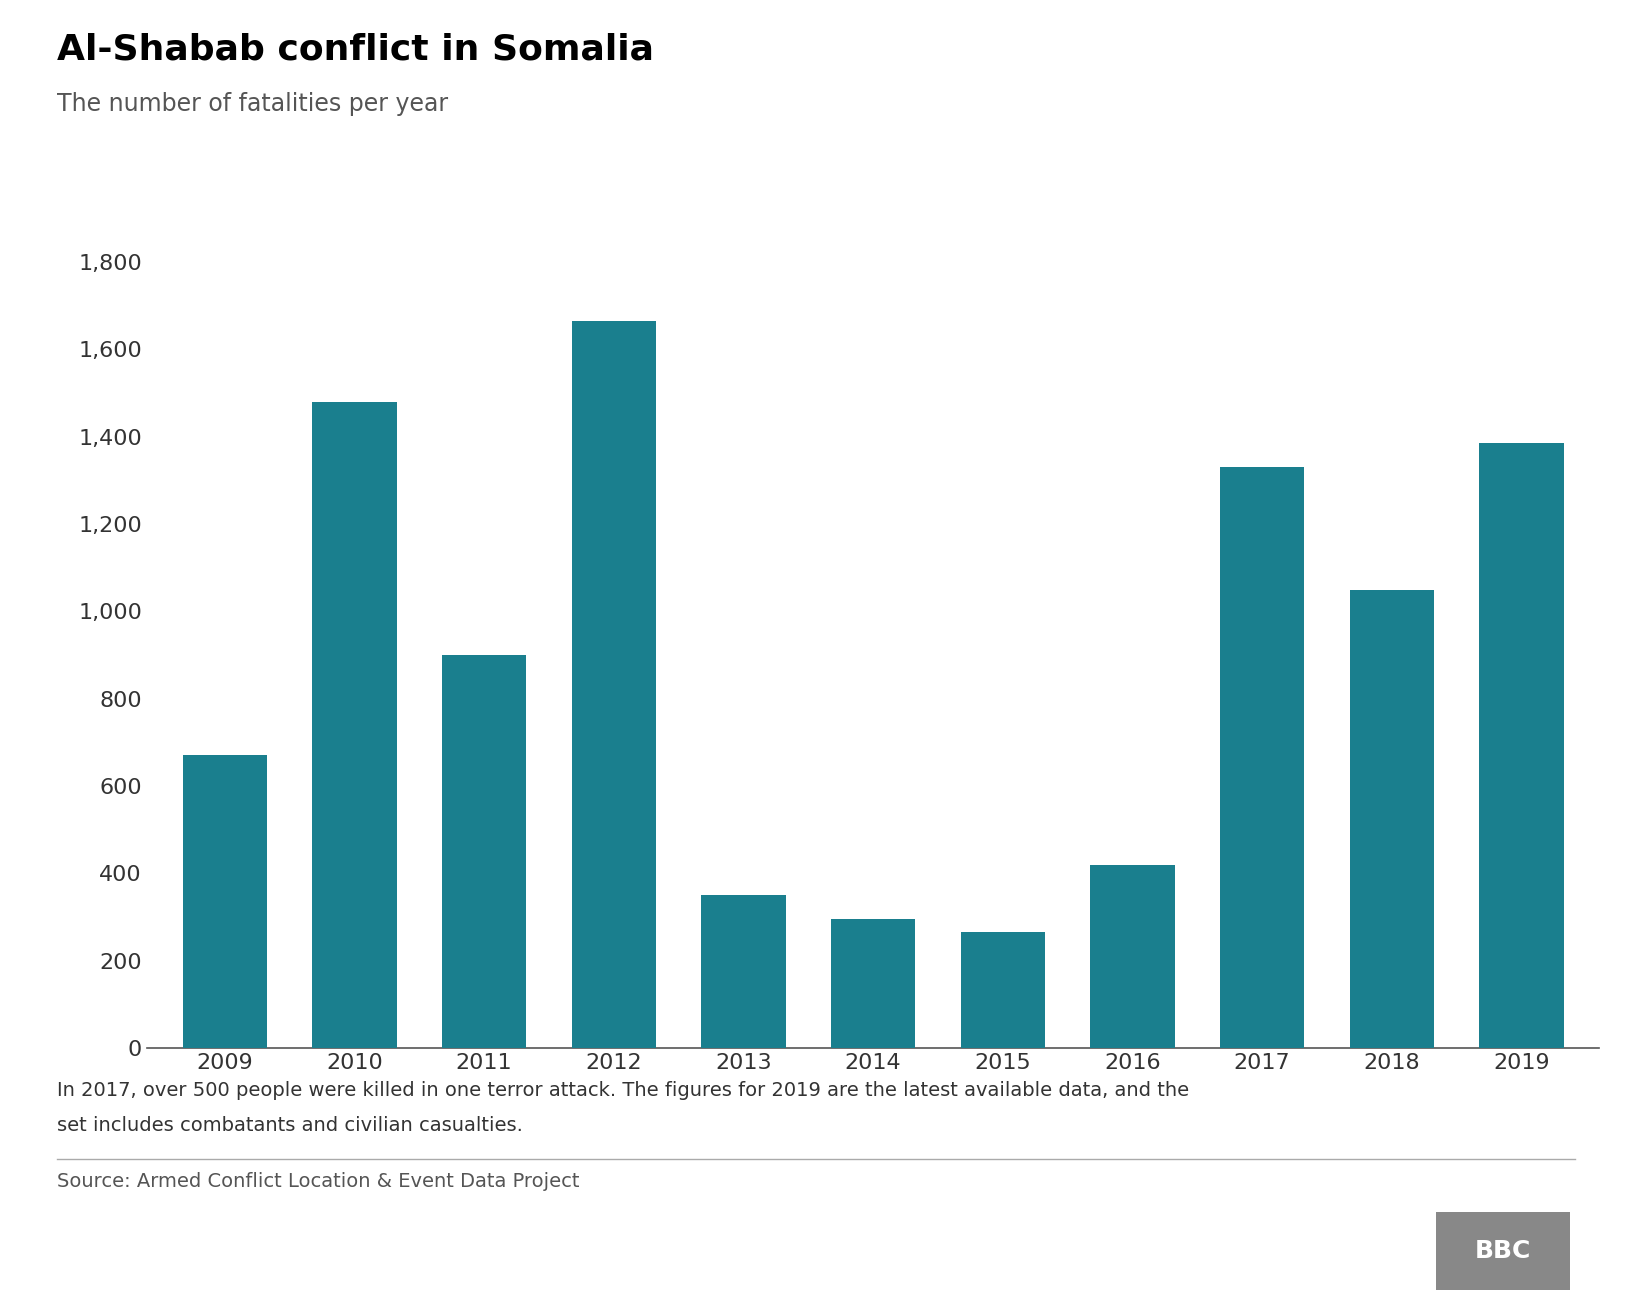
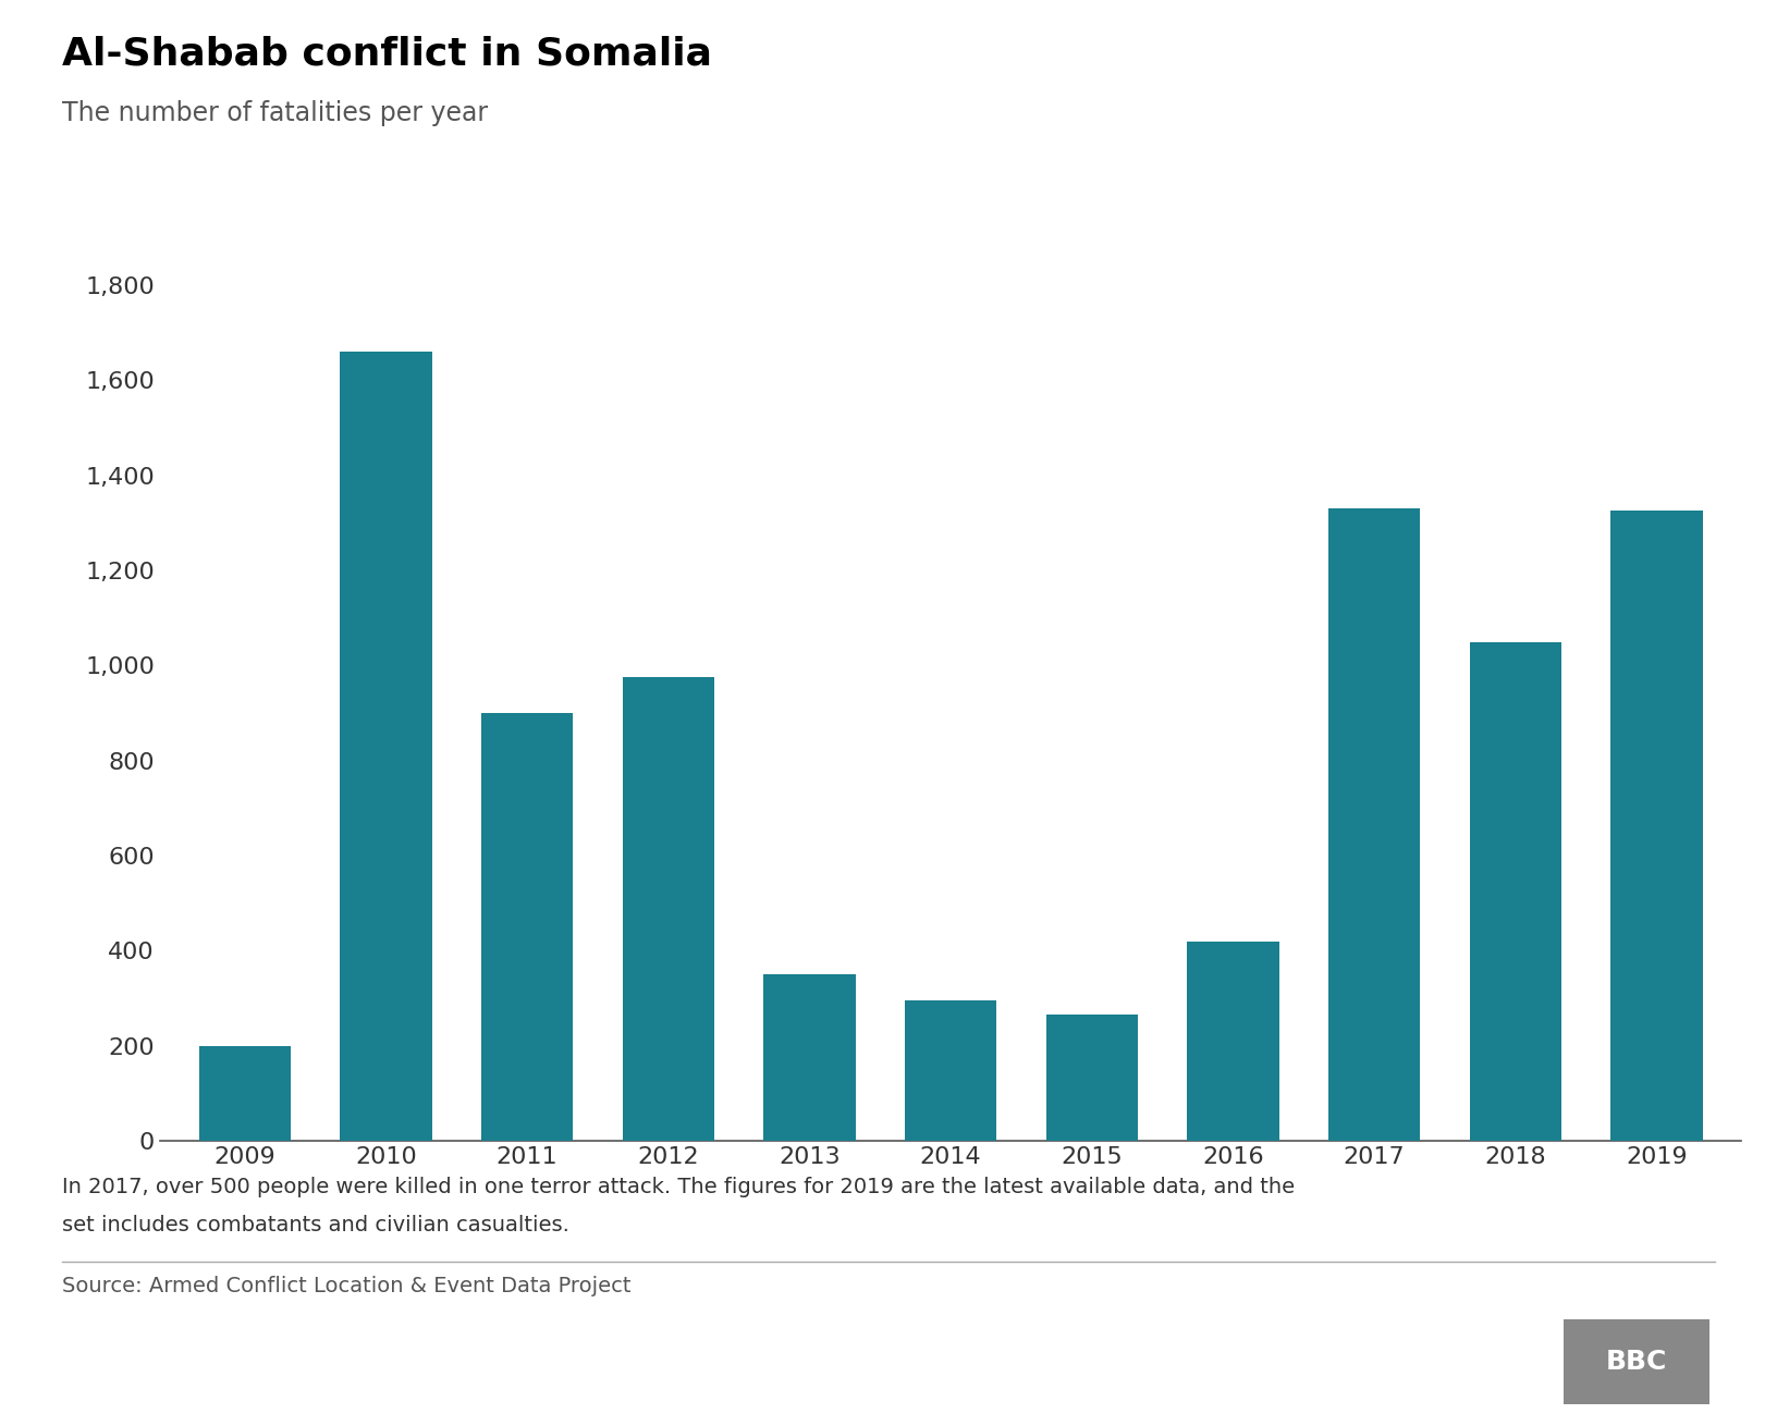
2009: 670 -> 200
2010: 1,480 -> 1,660
2012: 1,665 -> 975
2019: 1,385 -> 1,325
